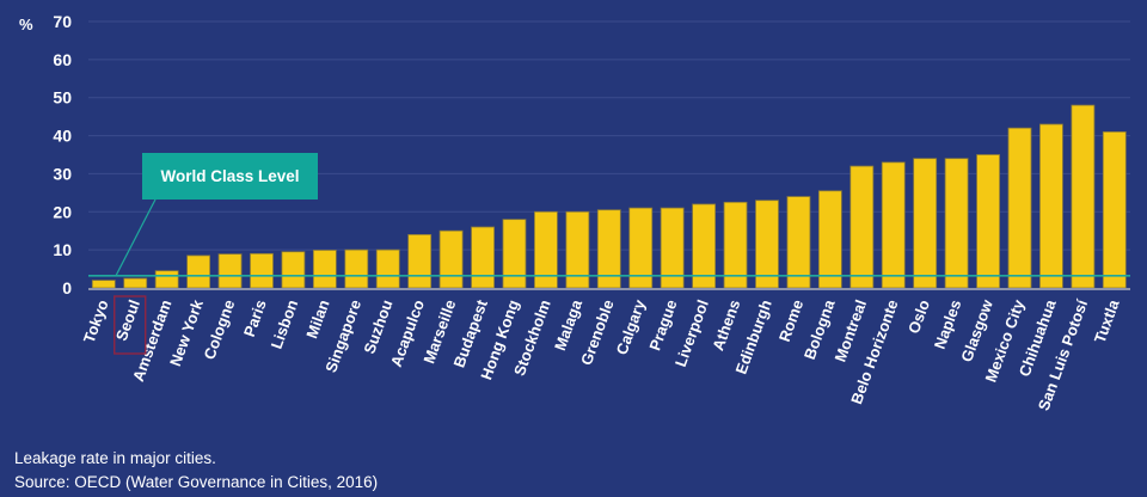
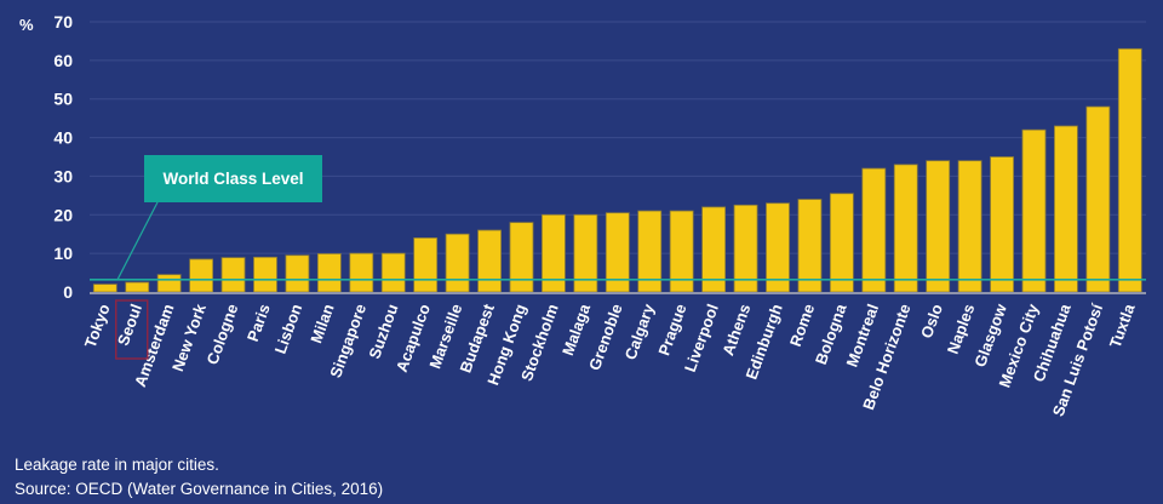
Tuxtla: 41 -> 63
